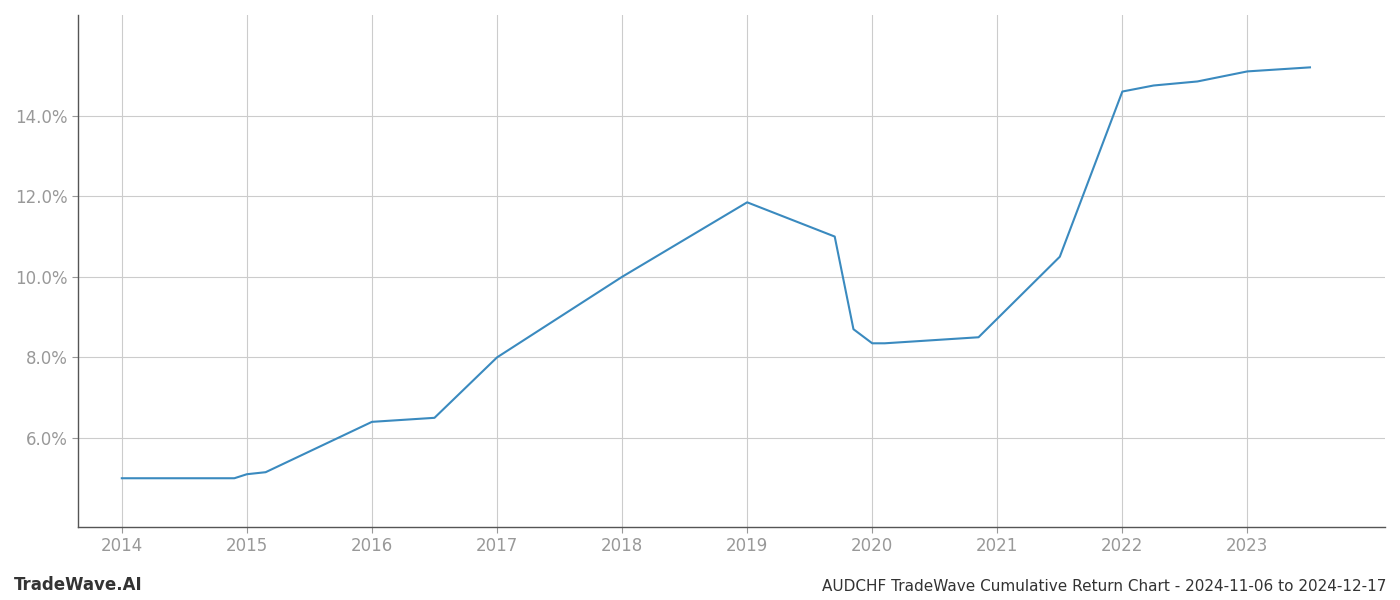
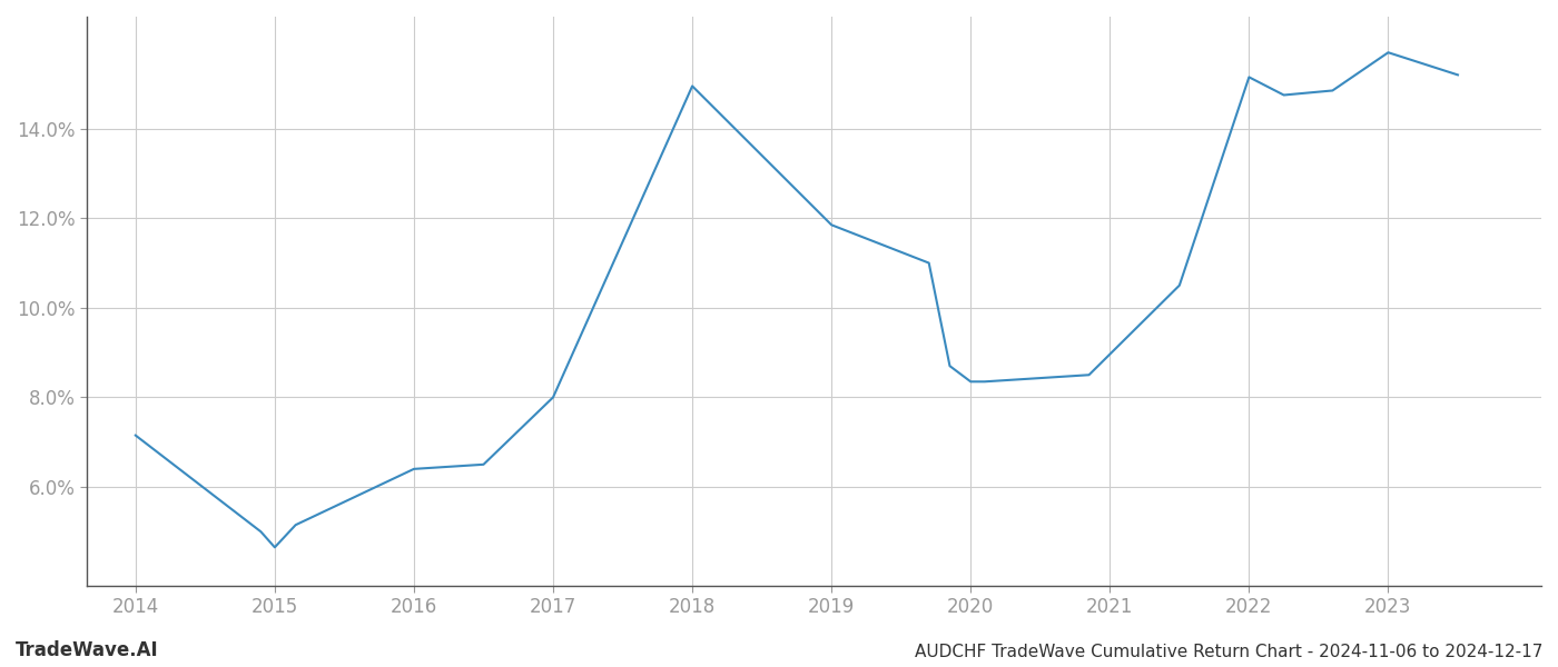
2014: 5.00% -> 7.15%
2015: 5.10% -> 4.65%
2018: 10.00% -> 14.95%
2022: 14.60% -> 15.15%
2023: 15.10% -> 15.70%
